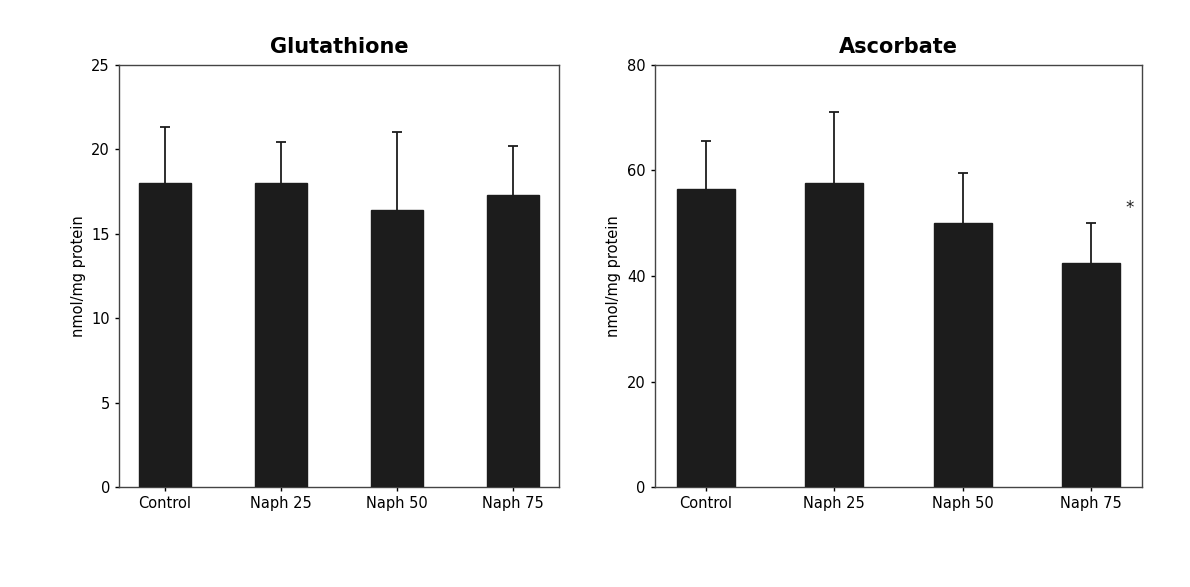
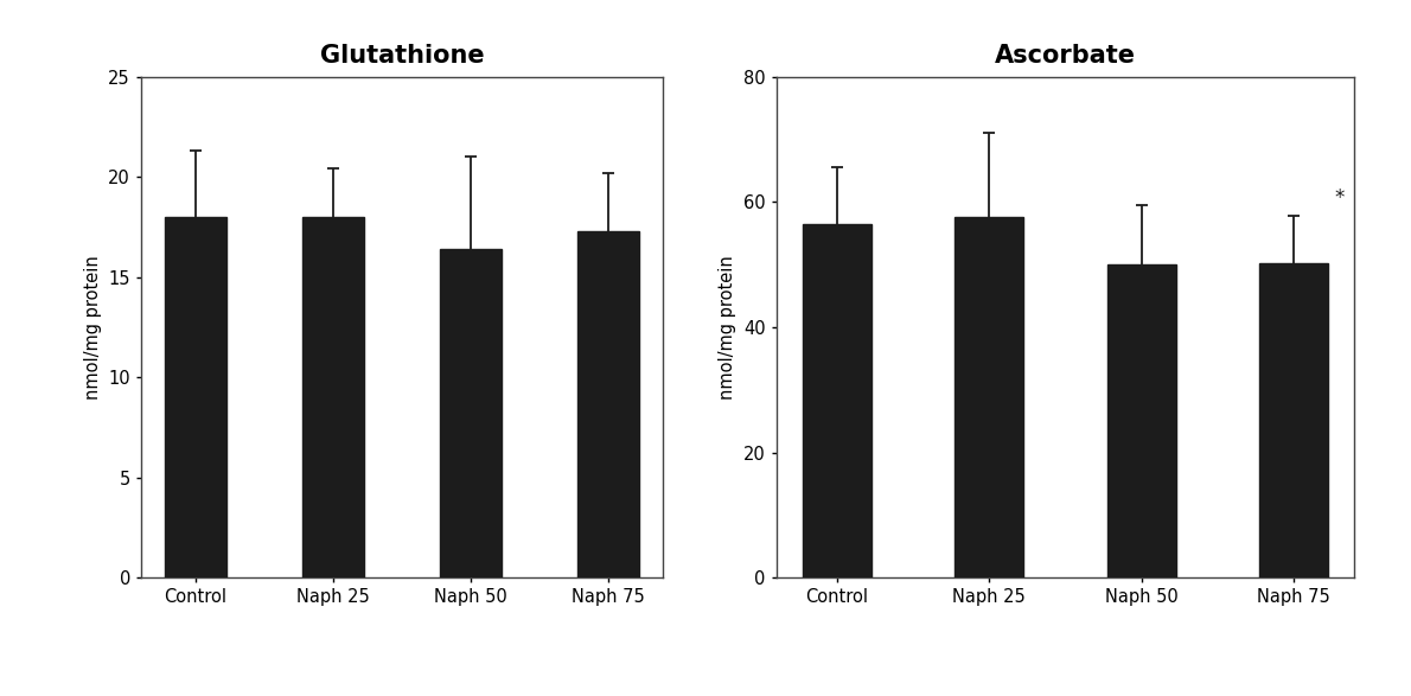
Ascorbate/Naph 75: 42.5 -> 50.2
